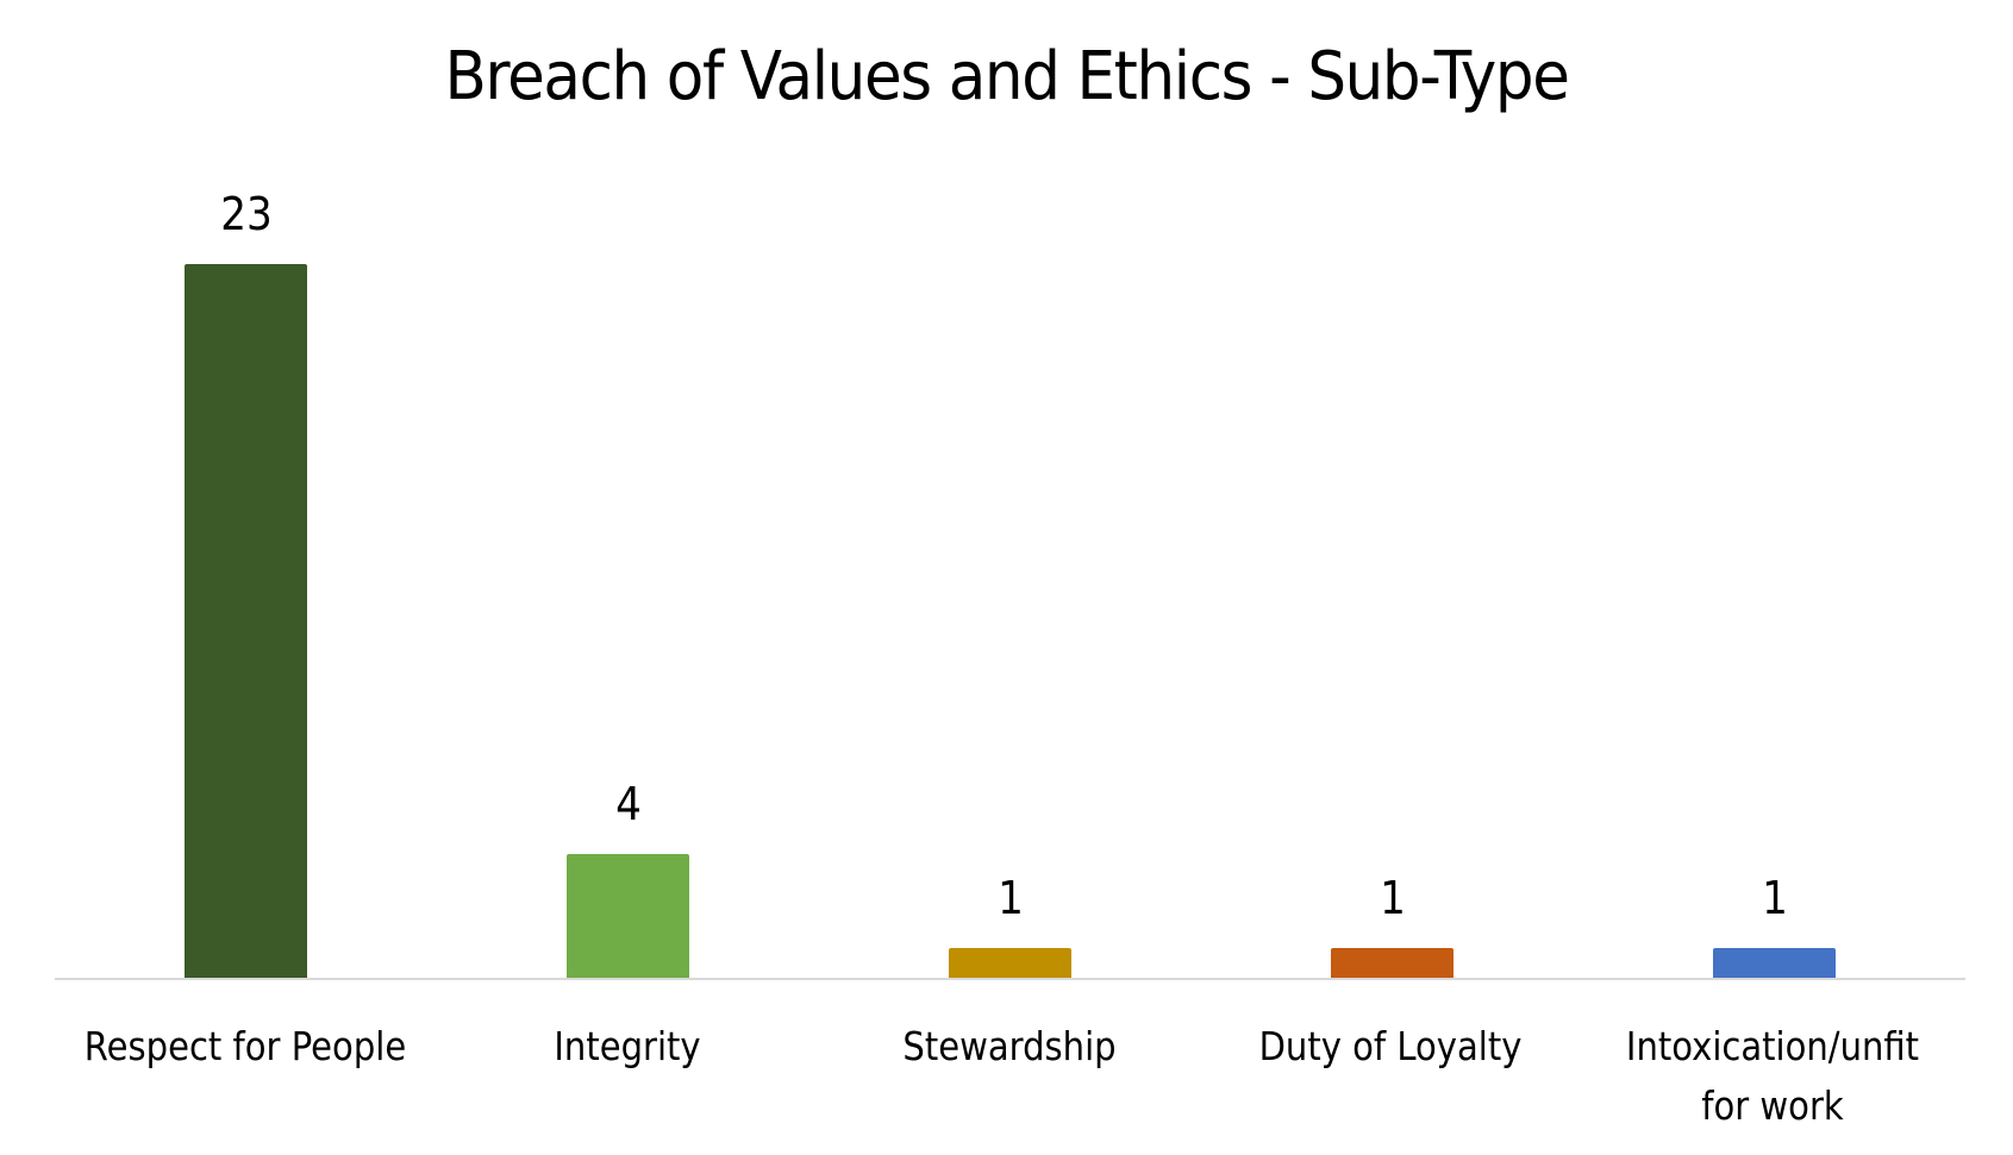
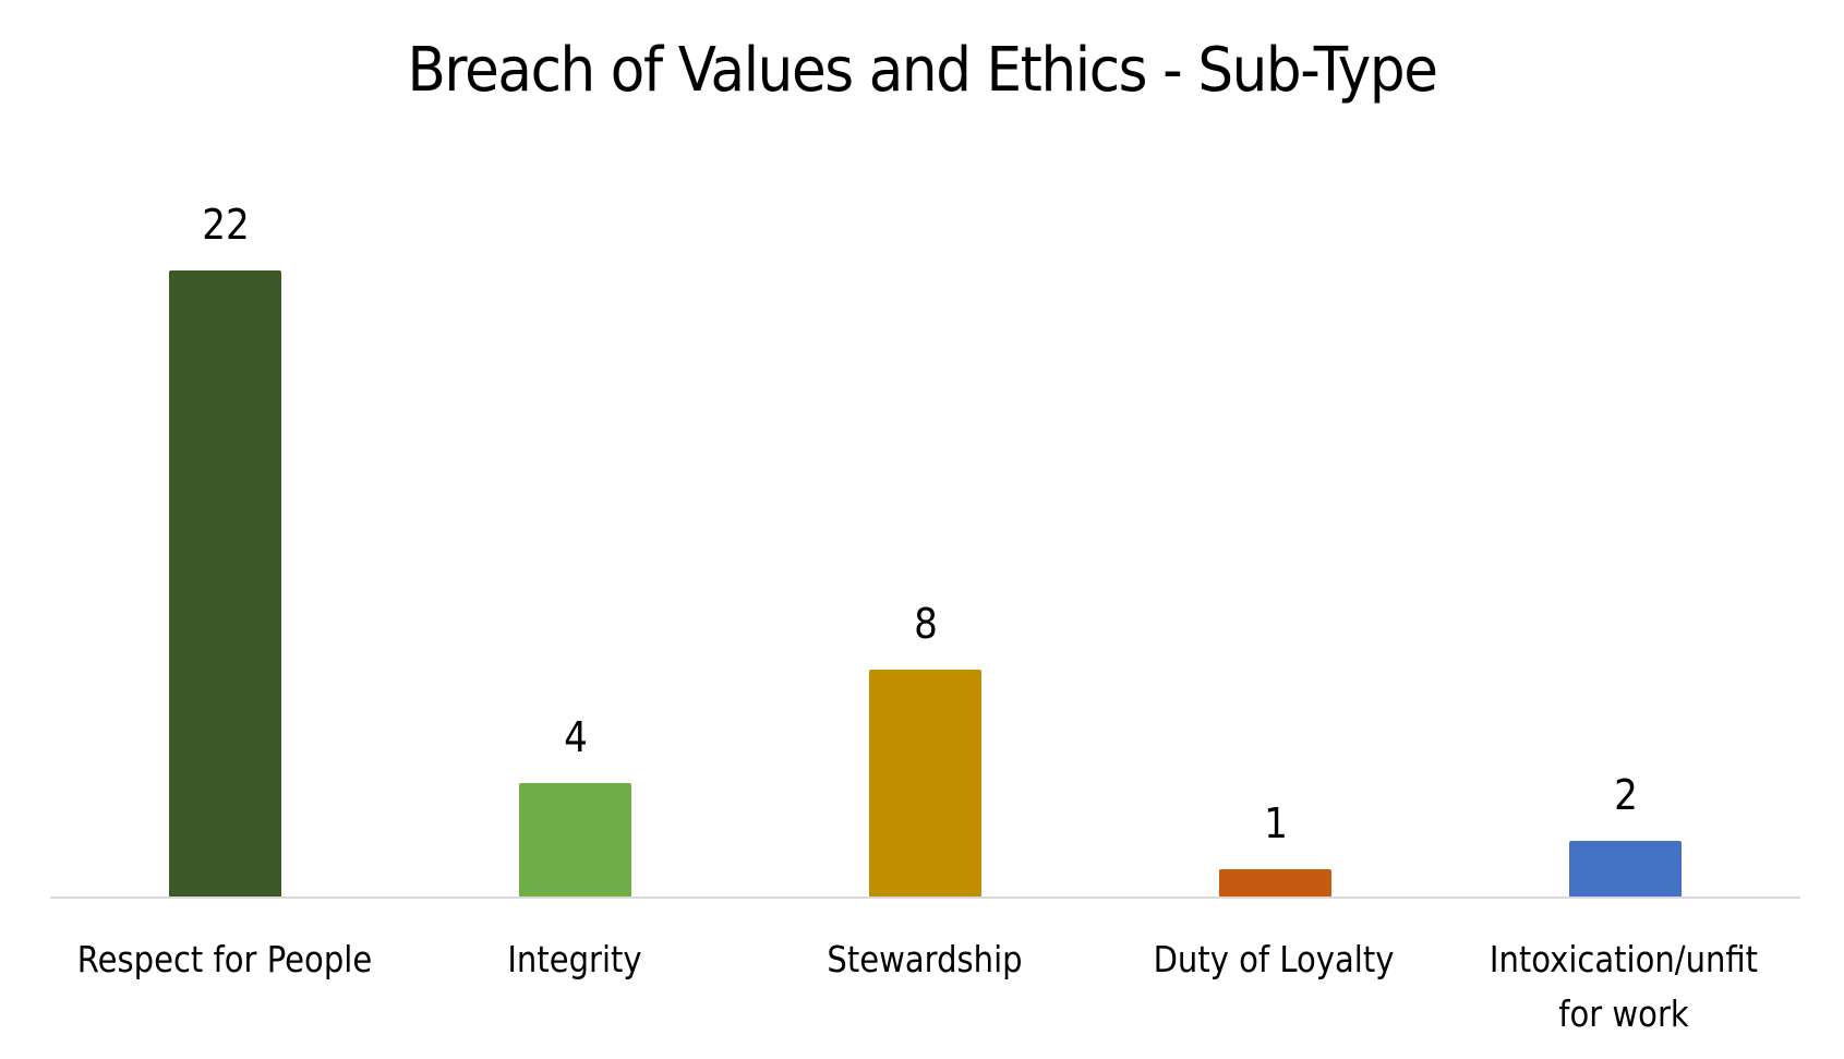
Respect for People: 23 -> 22
Stewardship: 1 -> 8
Intoxication/unfit for work: 1 -> 2
